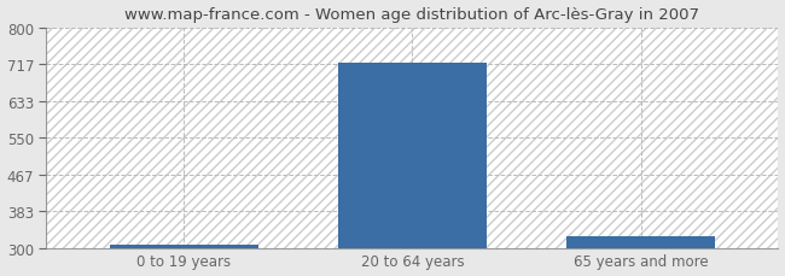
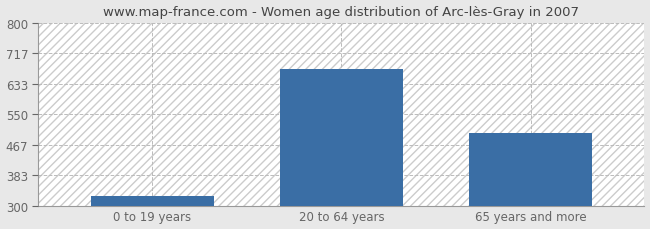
0 to 19 years: 307 -> 325
20 to 64 years: 721 -> 675
65 years and more: 325 -> 500
